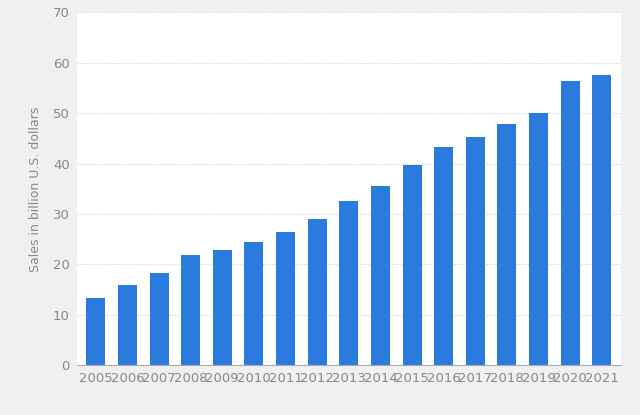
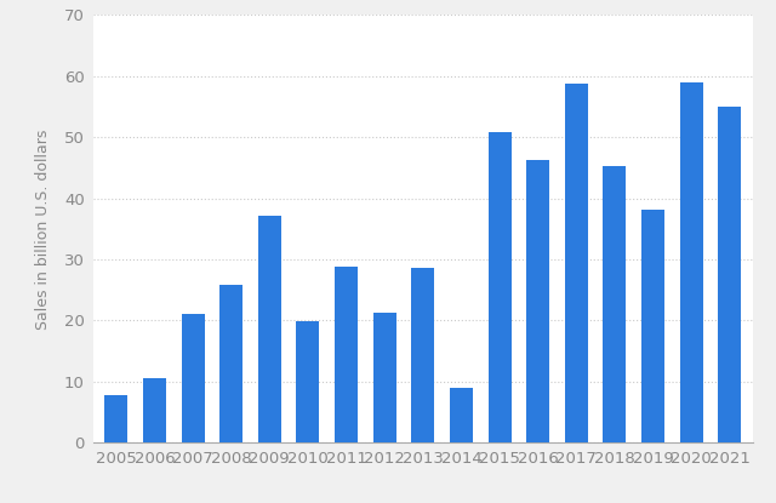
2005: 13.4 -> 7.8
2006: 16.0 -> 10.6
2007: 18.2 -> 21.0
2008: 21.8 -> 25.8
2009: 22.8 -> 37.2
2010: 24.4 -> 19.8
2011: 26.4 -> 28.8
2012: 29.0 -> 21.2
2013: 32.5 -> 28.6
2014: 35.5 -> 9.0
2015: 39.7 -> 50.8
2016: 43.3 -> 46.2
2017: 45.2 -> 58.8
2018: 47.9 -> 45.2
2019: 50.1 -> 38.2
2020: 56.4 -> 59.0
2021: 57.5 -> 55.0
